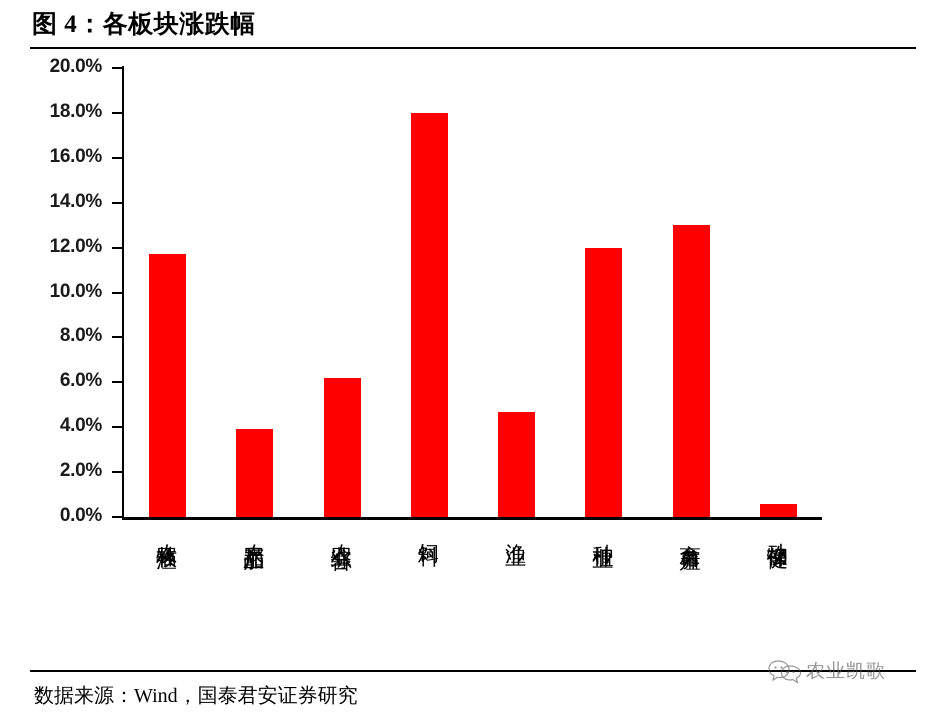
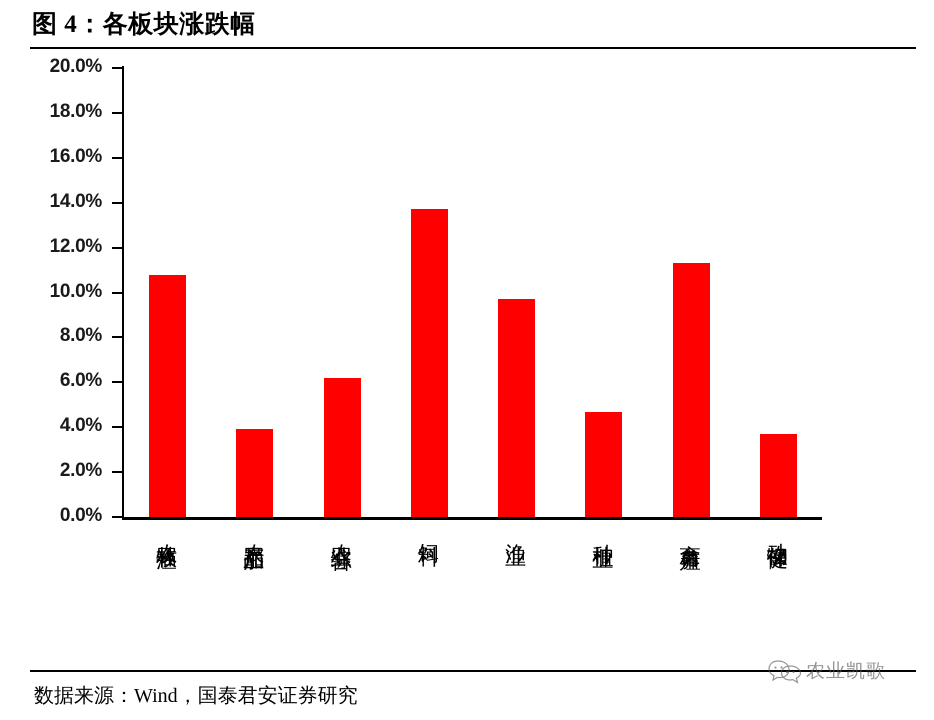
农林牧渔: 11.7% -> 10.8%
饲料: 18.0% -> 13.7%
渔业: 4.7% -> 9.7%
种植业: 12.0% -> 4.7%
畜禽养殖: 13.0% -> 11.3%
动物保健: 0.6% -> 3.7%
